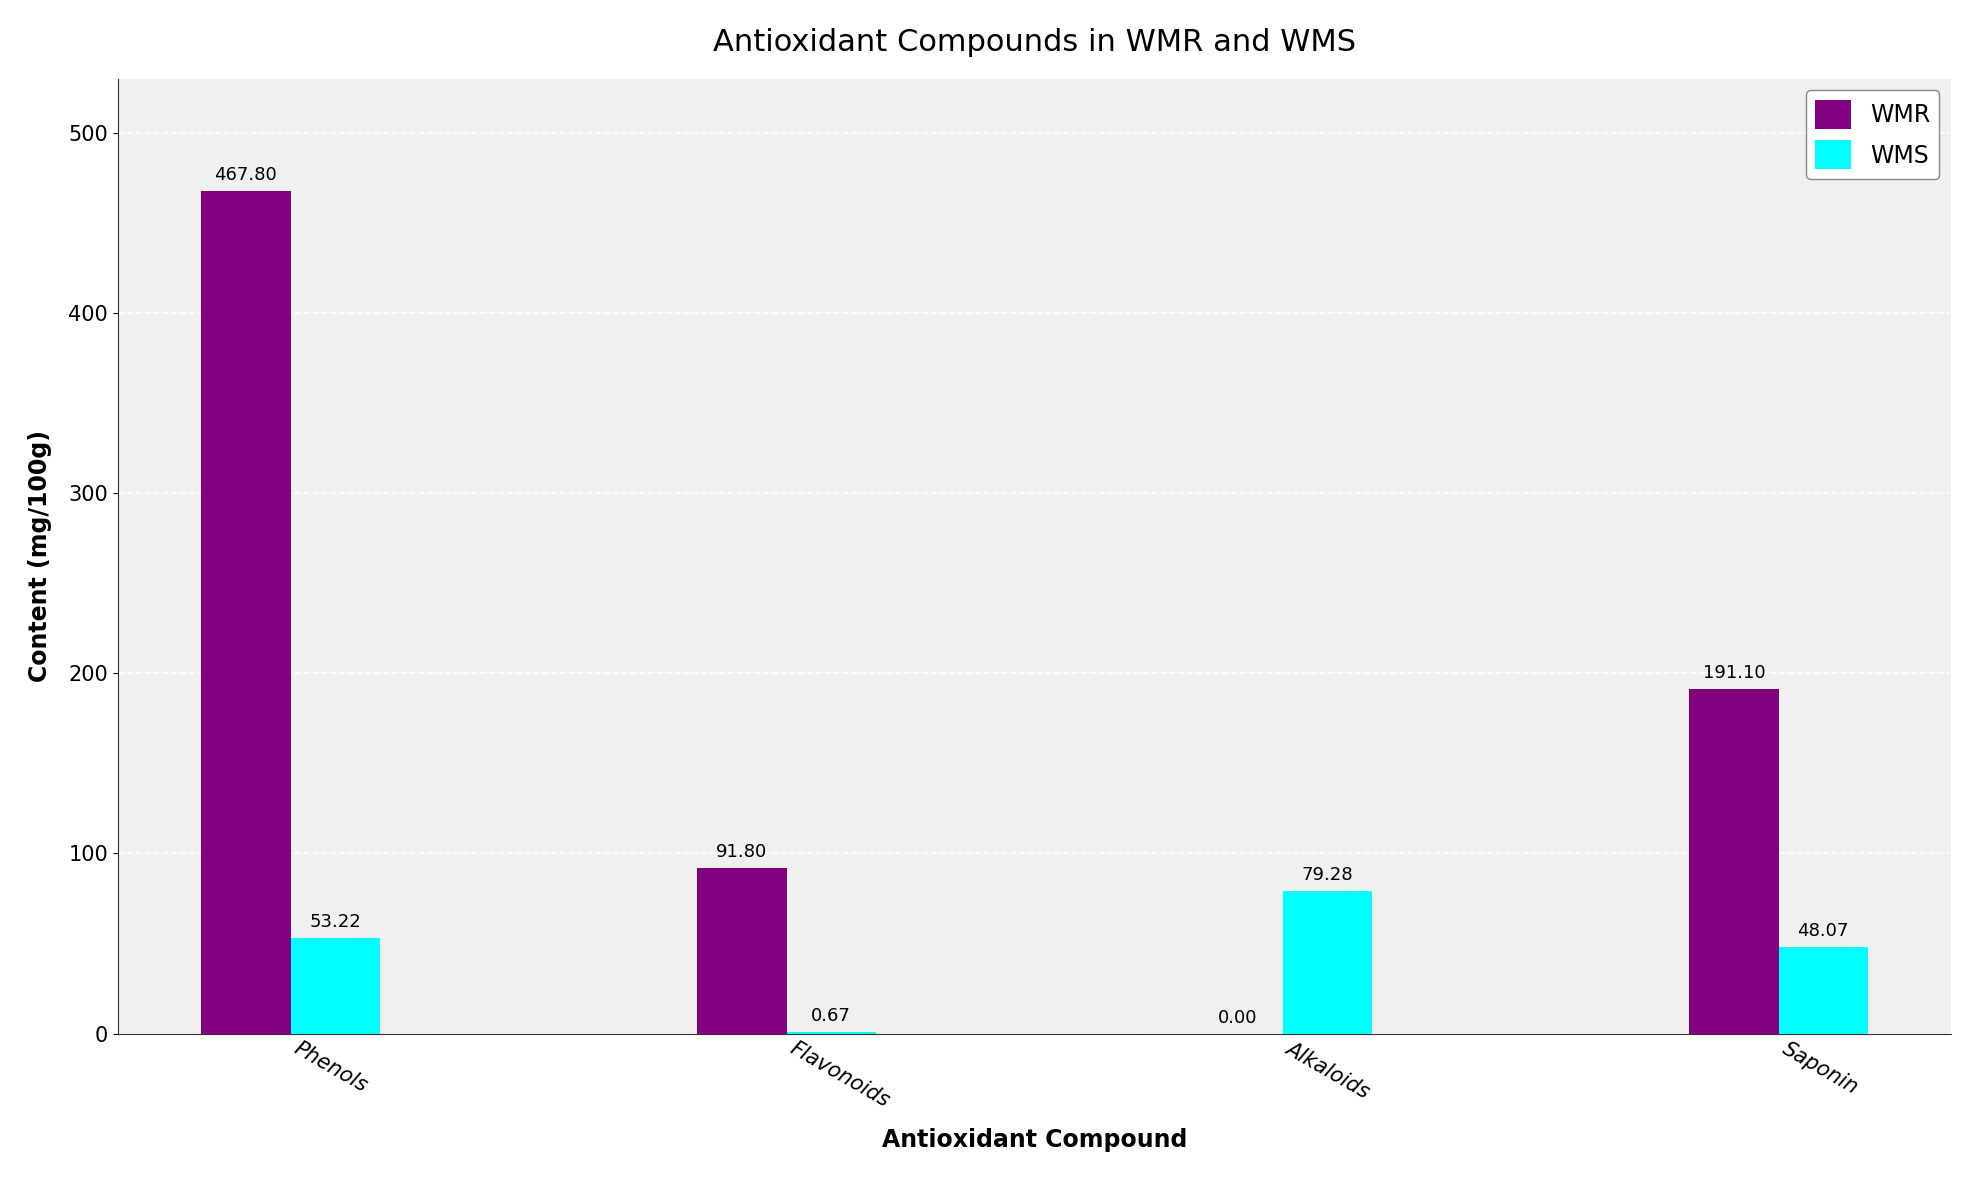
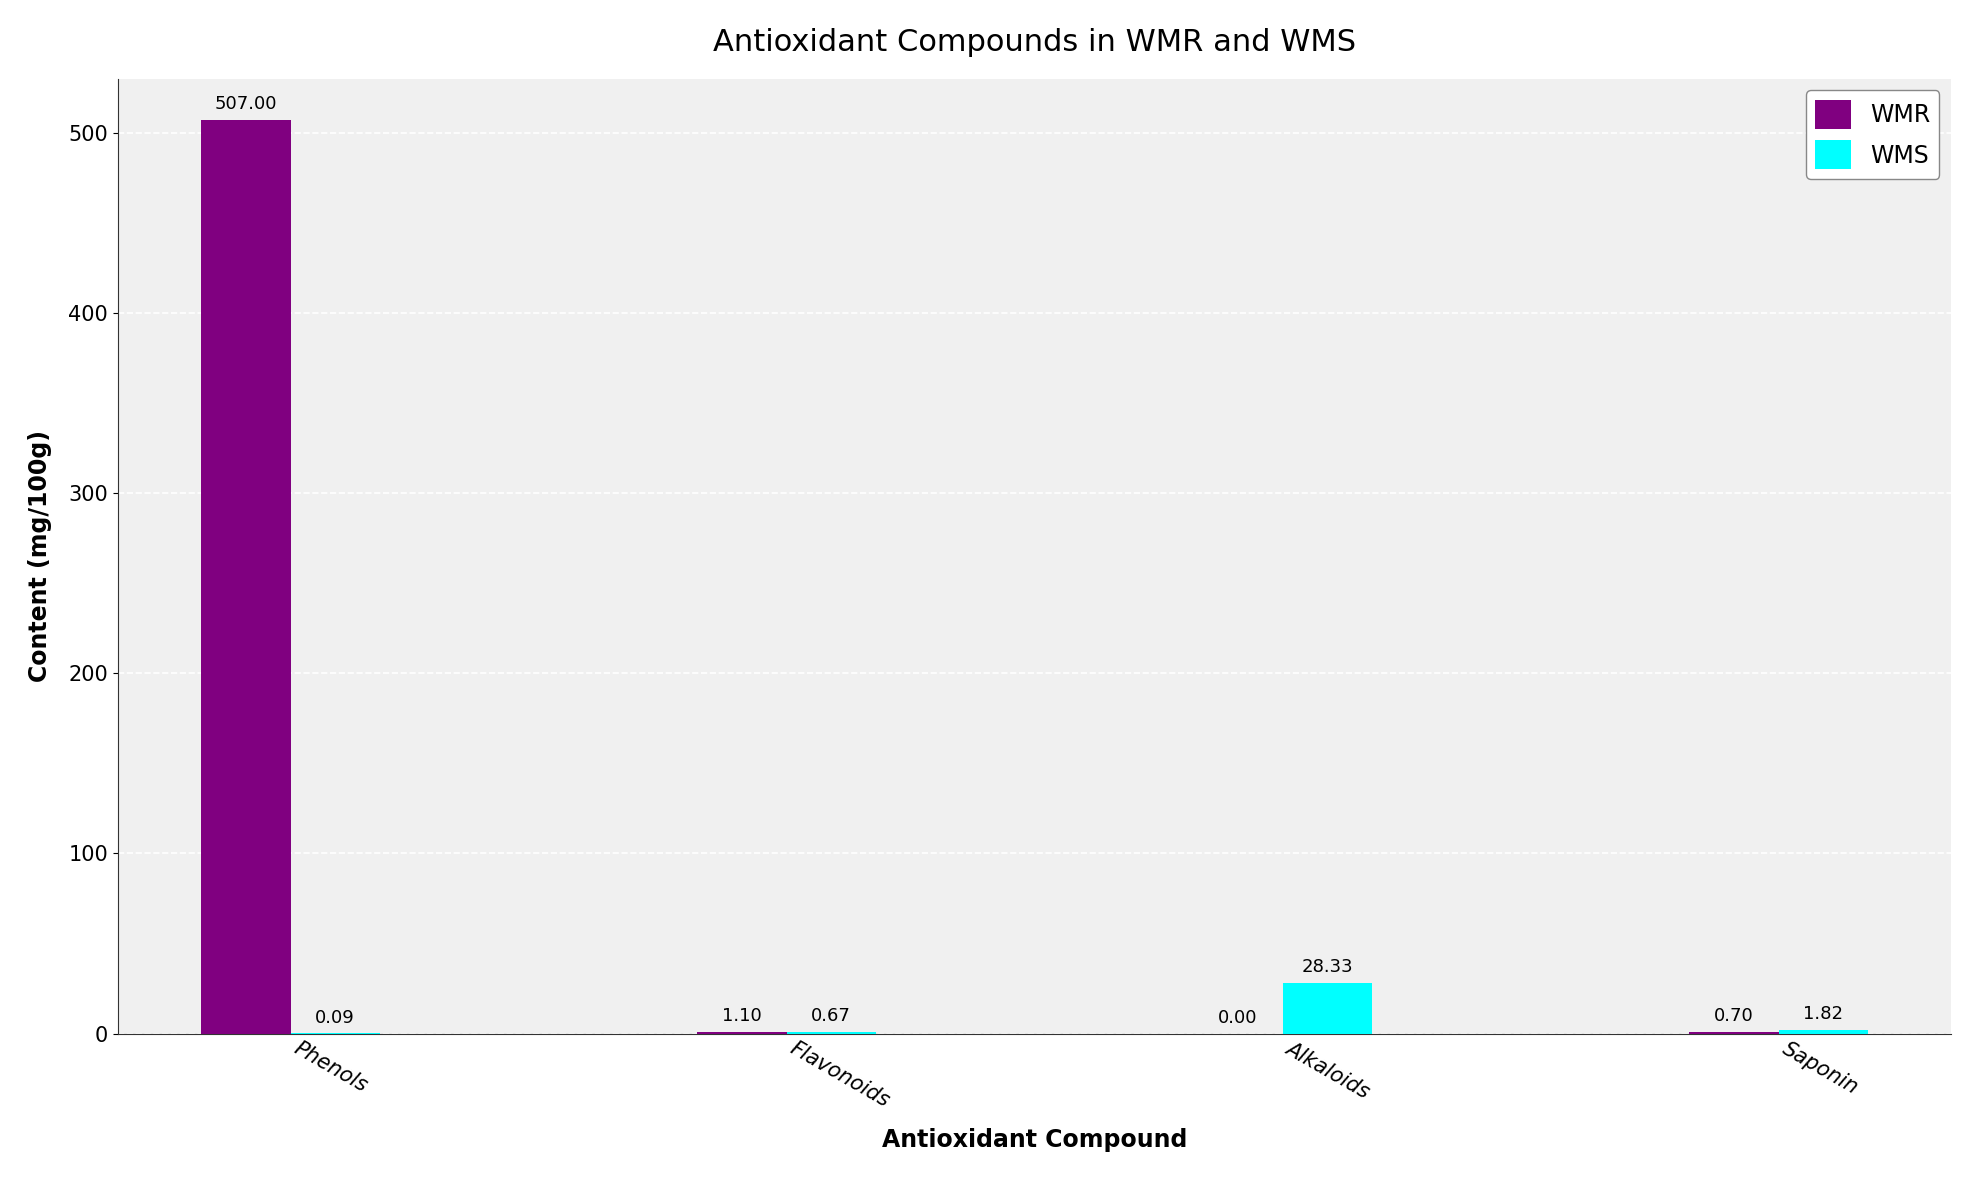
WMR/Phenols: 467.80 -> 507.00
WMS/Phenols: 53.22 -> 0.09
WMR/Flavonoids: 91.80 -> 1.10
WMS/Alkaloids: 79.28 -> 28.33
WMR/Saponin: 191.10 -> 0.70
WMS/Saponin: 48.07 -> 1.82
